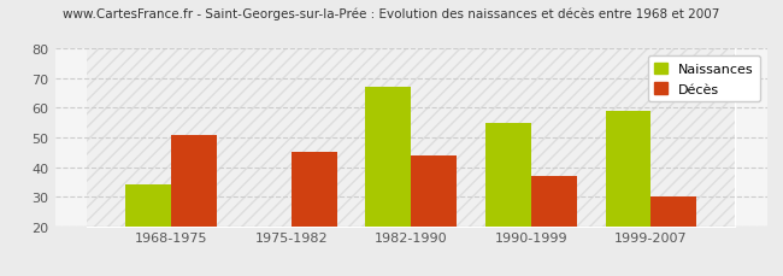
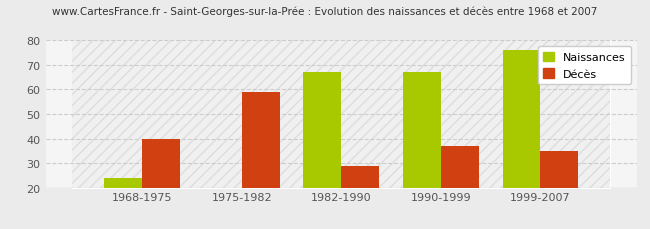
Naissances/1968-1975: 34 -> 24
Décès/1968-1975: 51 -> 40
Décès/1975-1982: 45 -> 59
Décès/1982-1990: 44 -> 29
Naissances/1990-1999: 55 -> 67
Naissances/1999-2007: 59 -> 76
Décès/1999-2007: 30 -> 35
